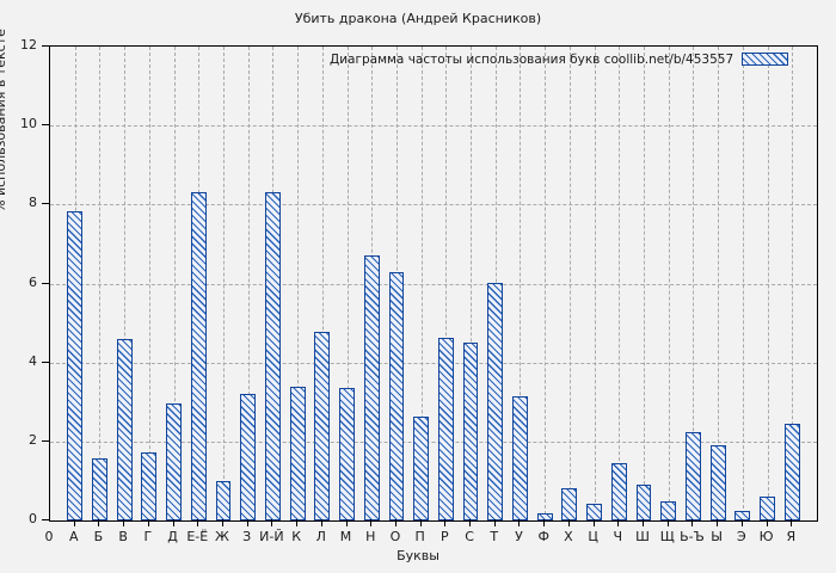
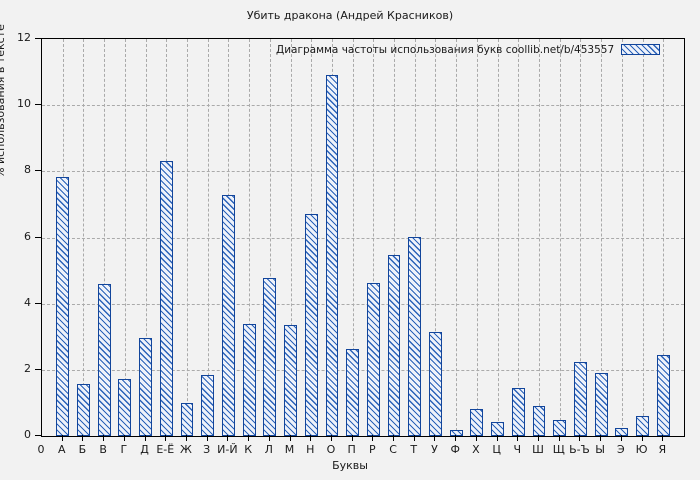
З: 3.2 -> 1.9
И-Й: 8.3 -> 7.3
О: 6.3 -> 10.9
С: 4.5 -> 5.5
